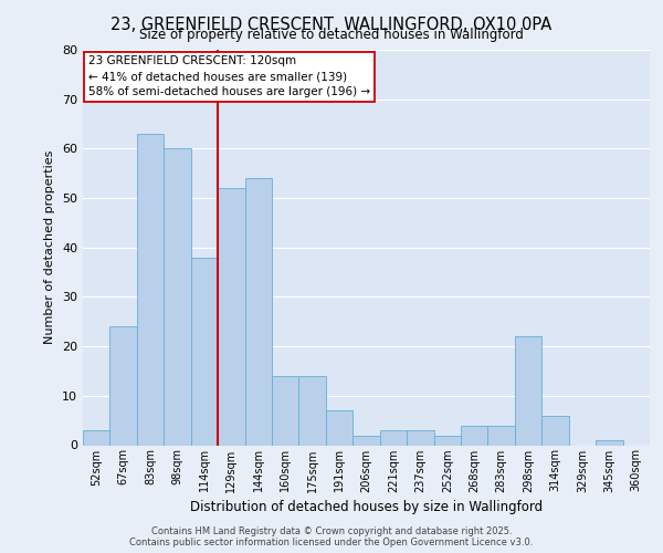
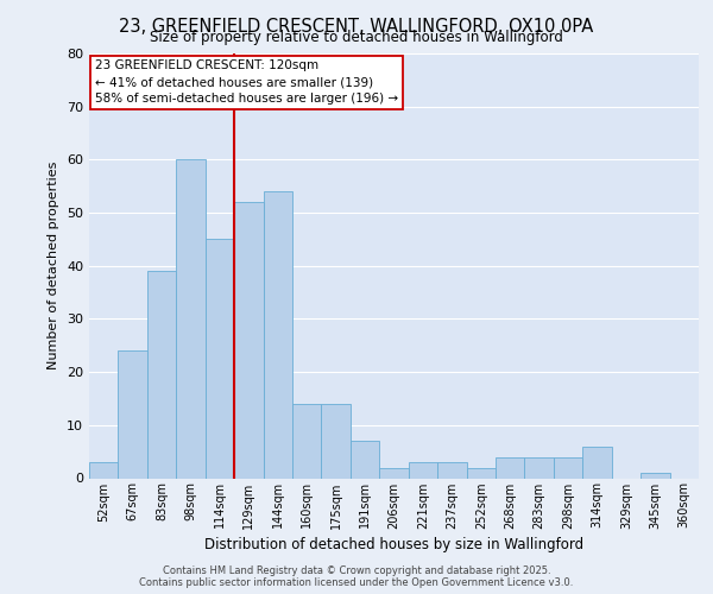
83sqm: 63 -> 39
114sqm: 38 -> 45
298sqm: 22 -> 4
